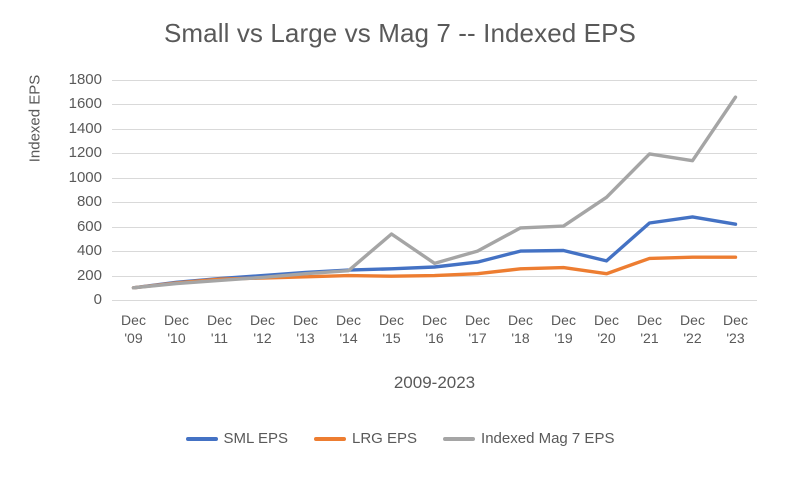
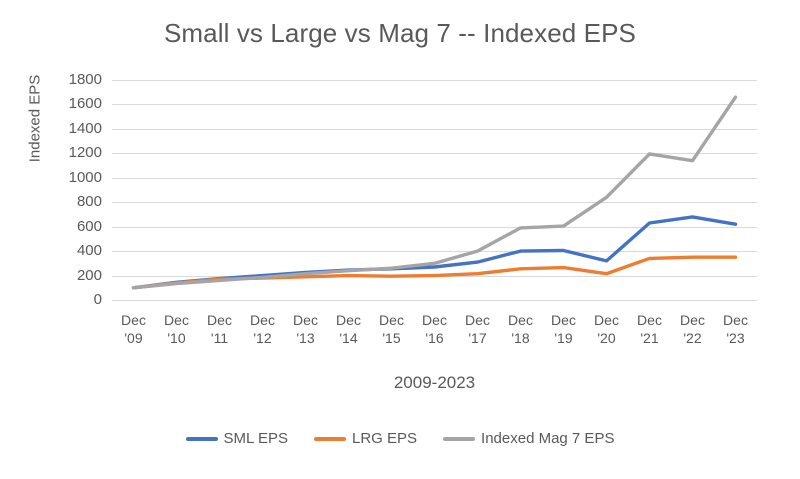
Indexed Mag 7 EPS/Dec '15: 540 -> 260
